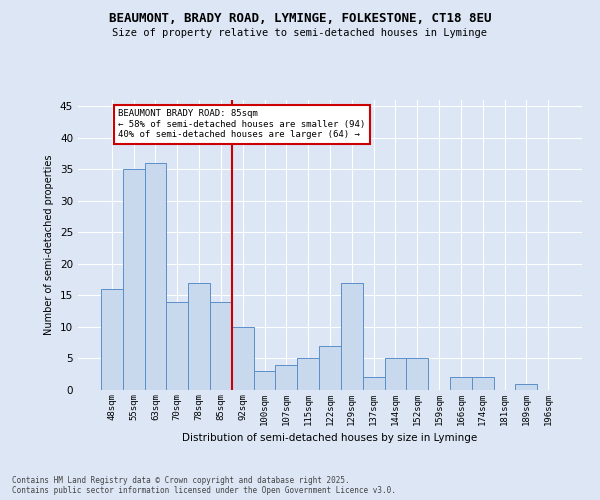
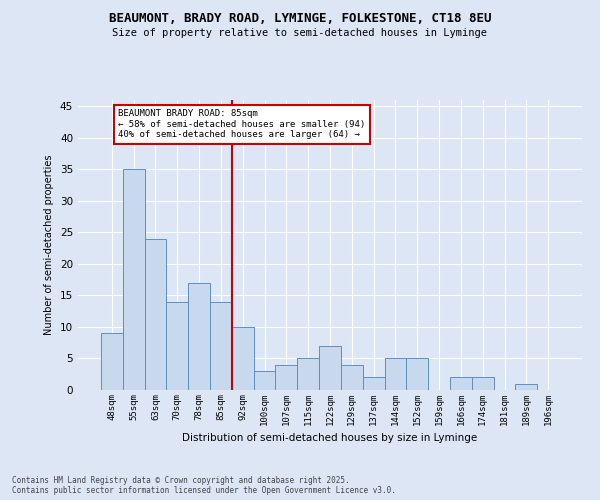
48sqm: 16 -> 9
63sqm: 36 -> 24
129sqm: 17 -> 4
